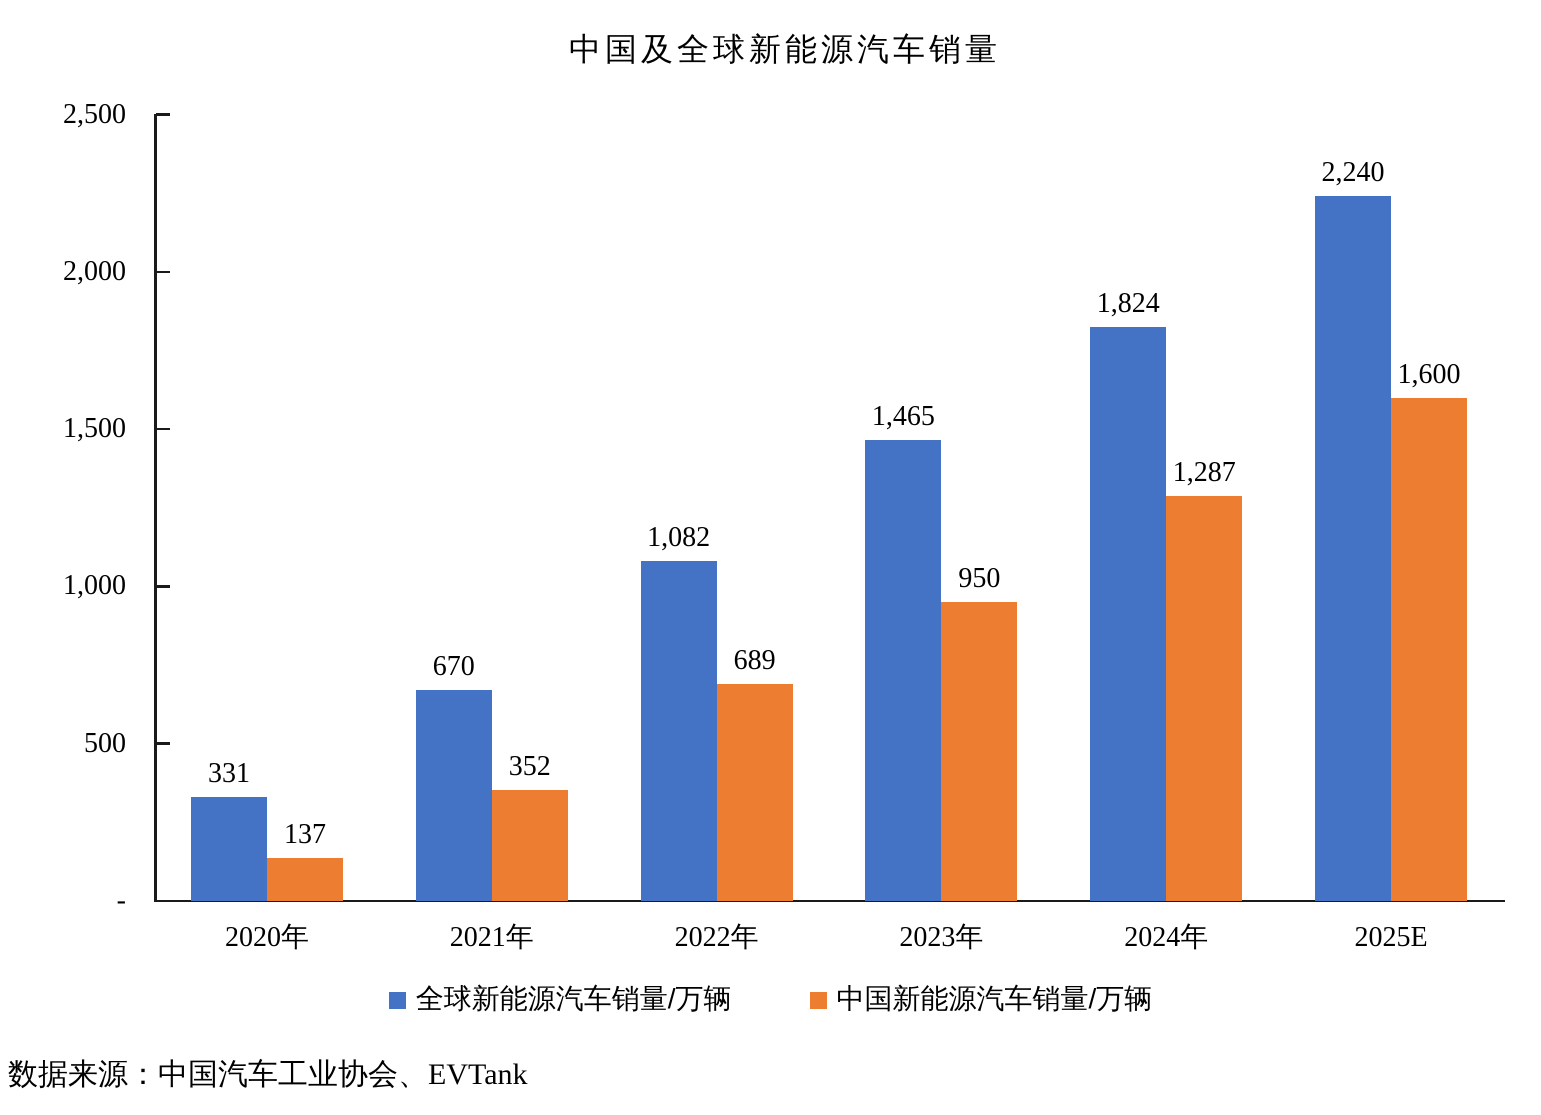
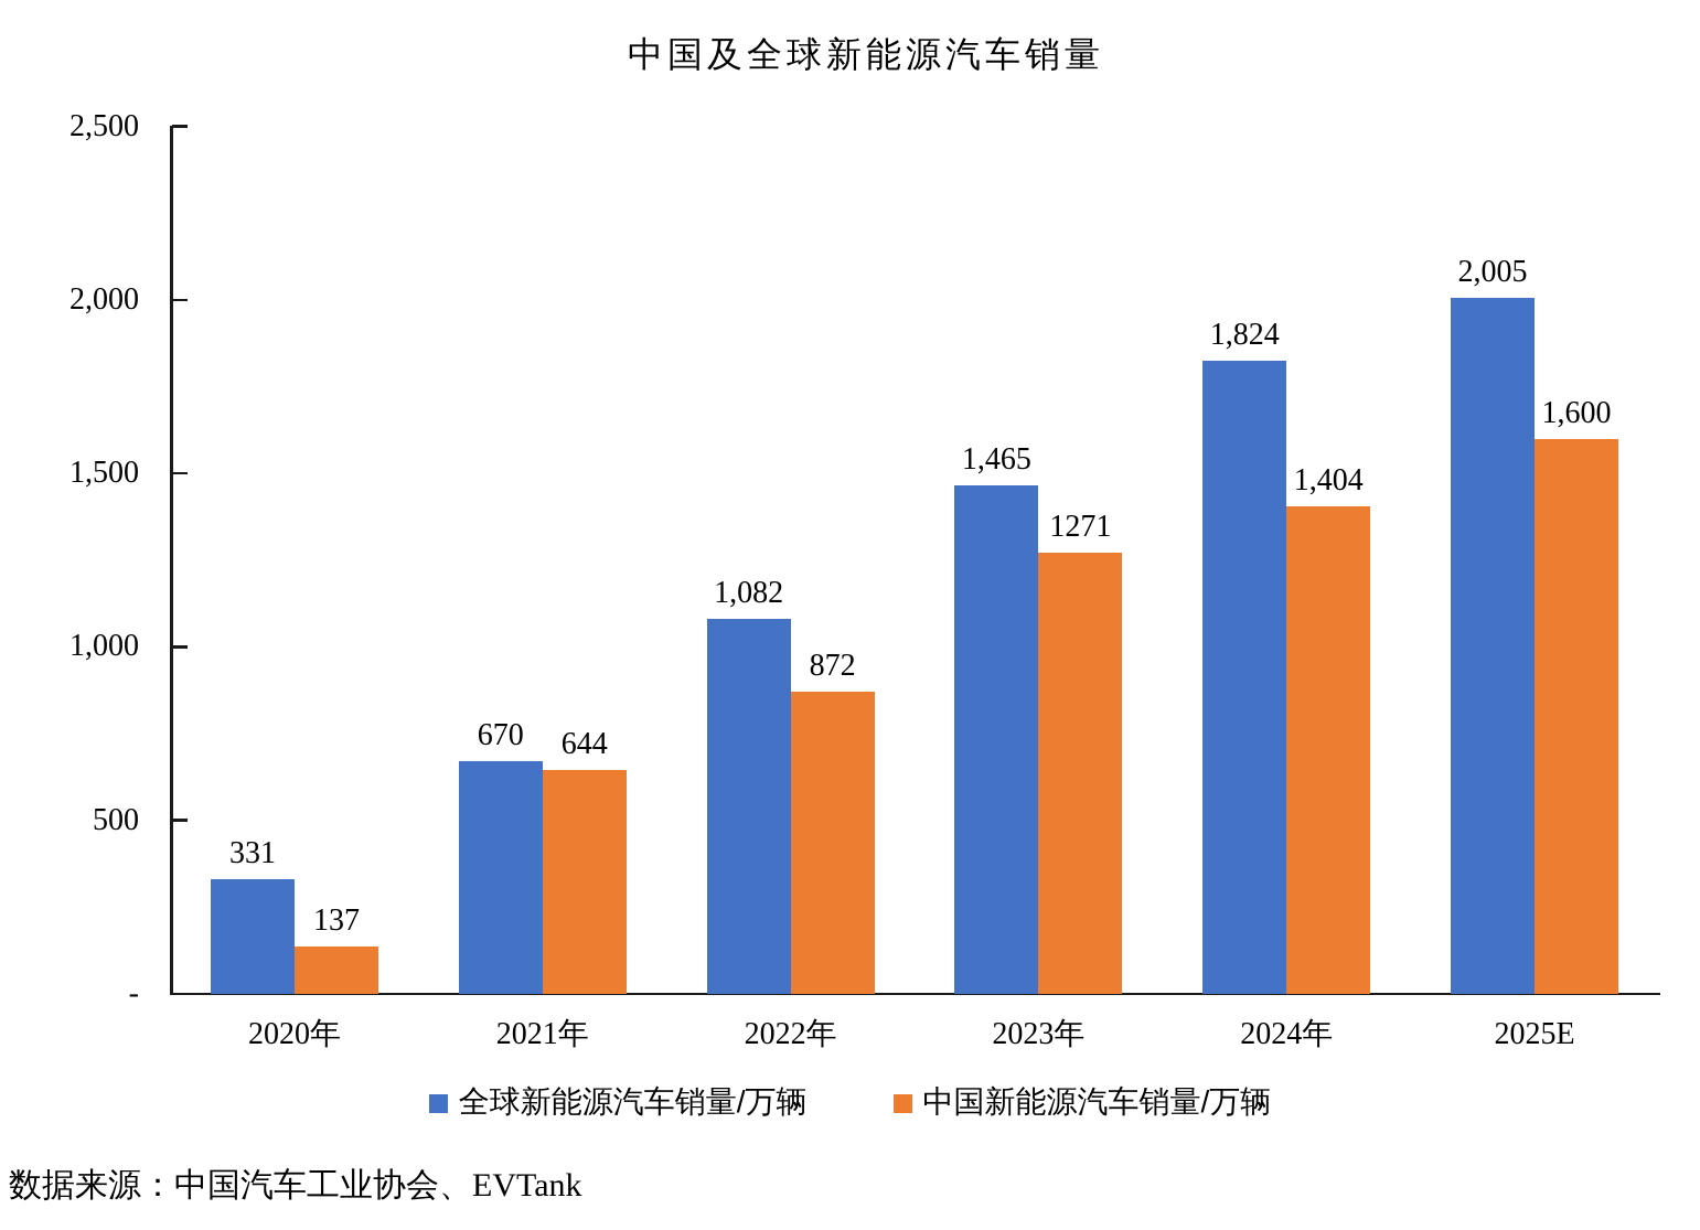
中国新能源汽车销量/万辆/2021年: 352 -> 644
中国新能源汽车销量/万辆/2022年: 689 -> 872
中国新能源汽车销量/万辆/2023年: 950 -> 1271
中国新能源汽车销量/万辆/2024年: 1,287 -> 1,404
全球新能源汽车销量/万辆/2025E: 2,240 -> 2,005
